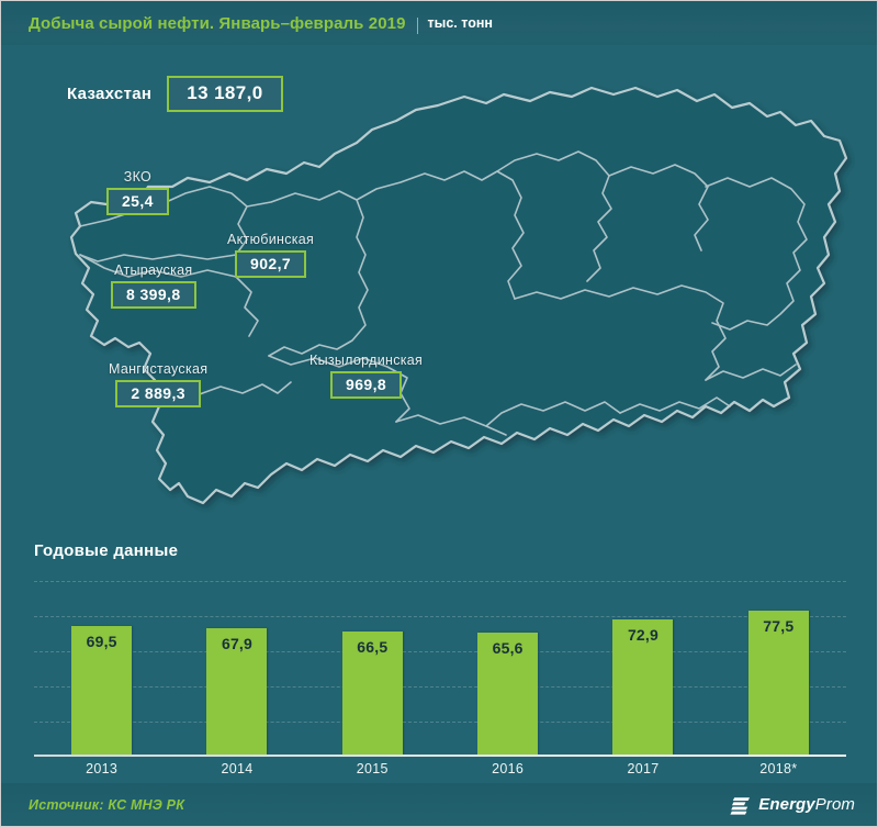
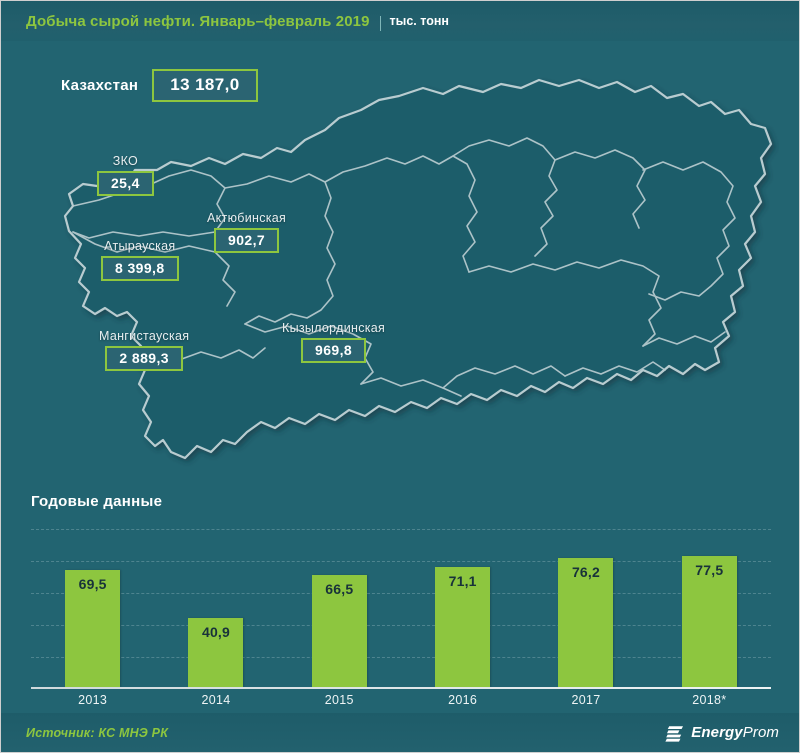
2014: 67,9 -> 40,9
2016: 65,6 -> 71,1
2017: 72,9 -> 76,2
